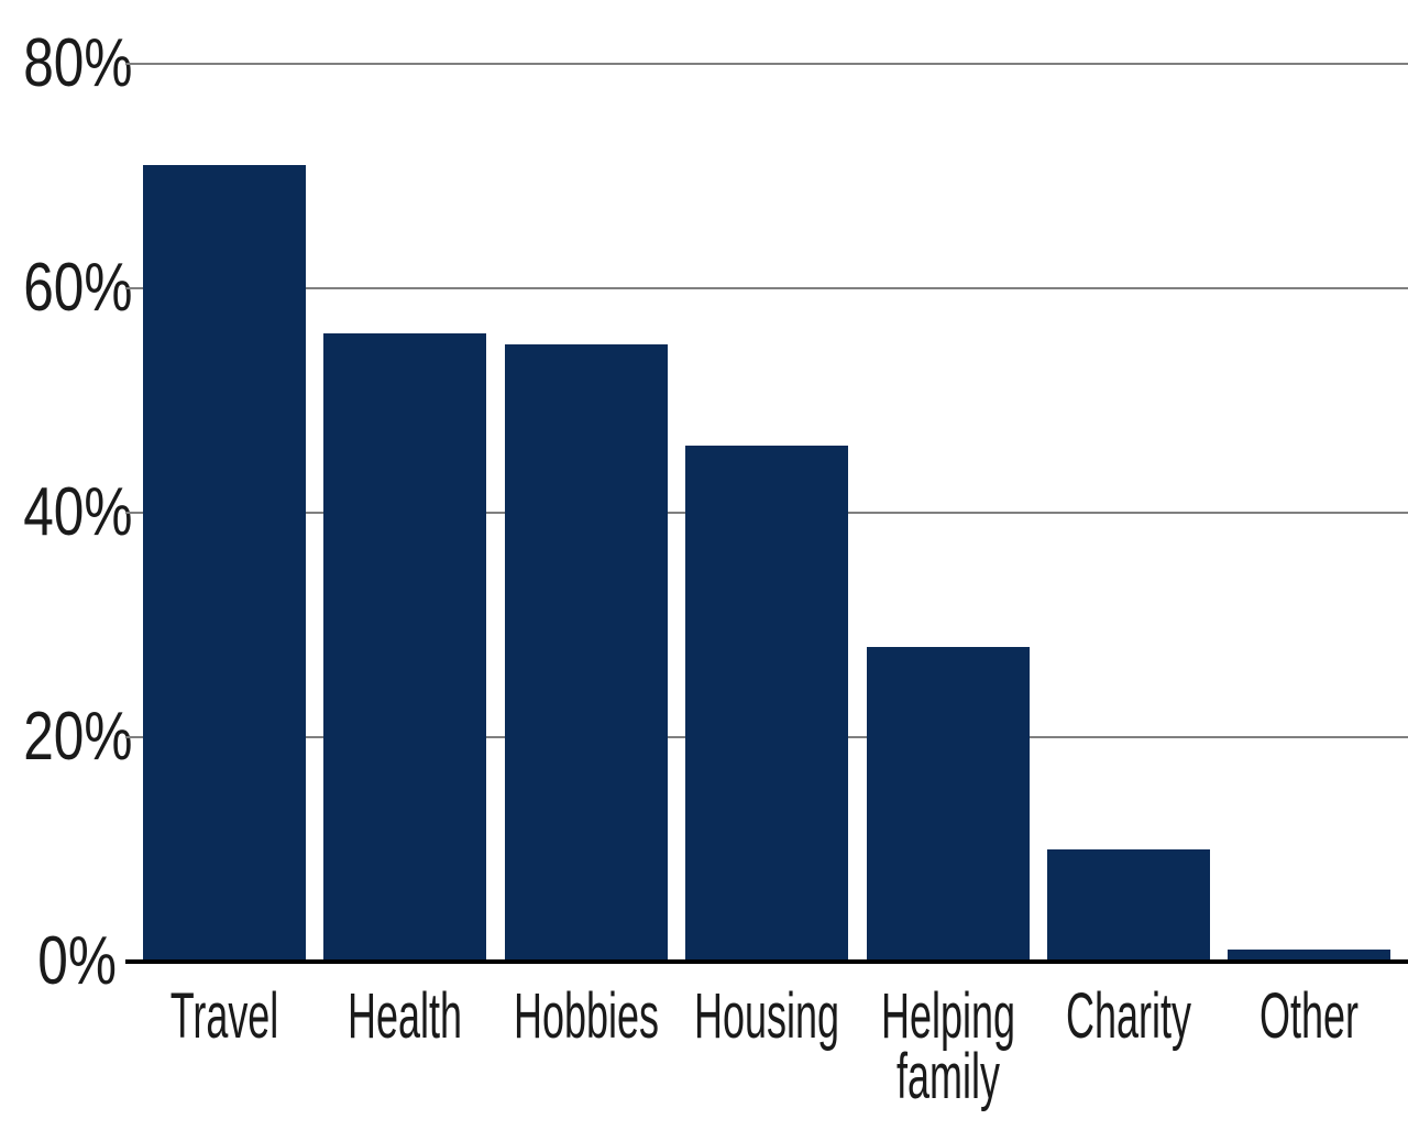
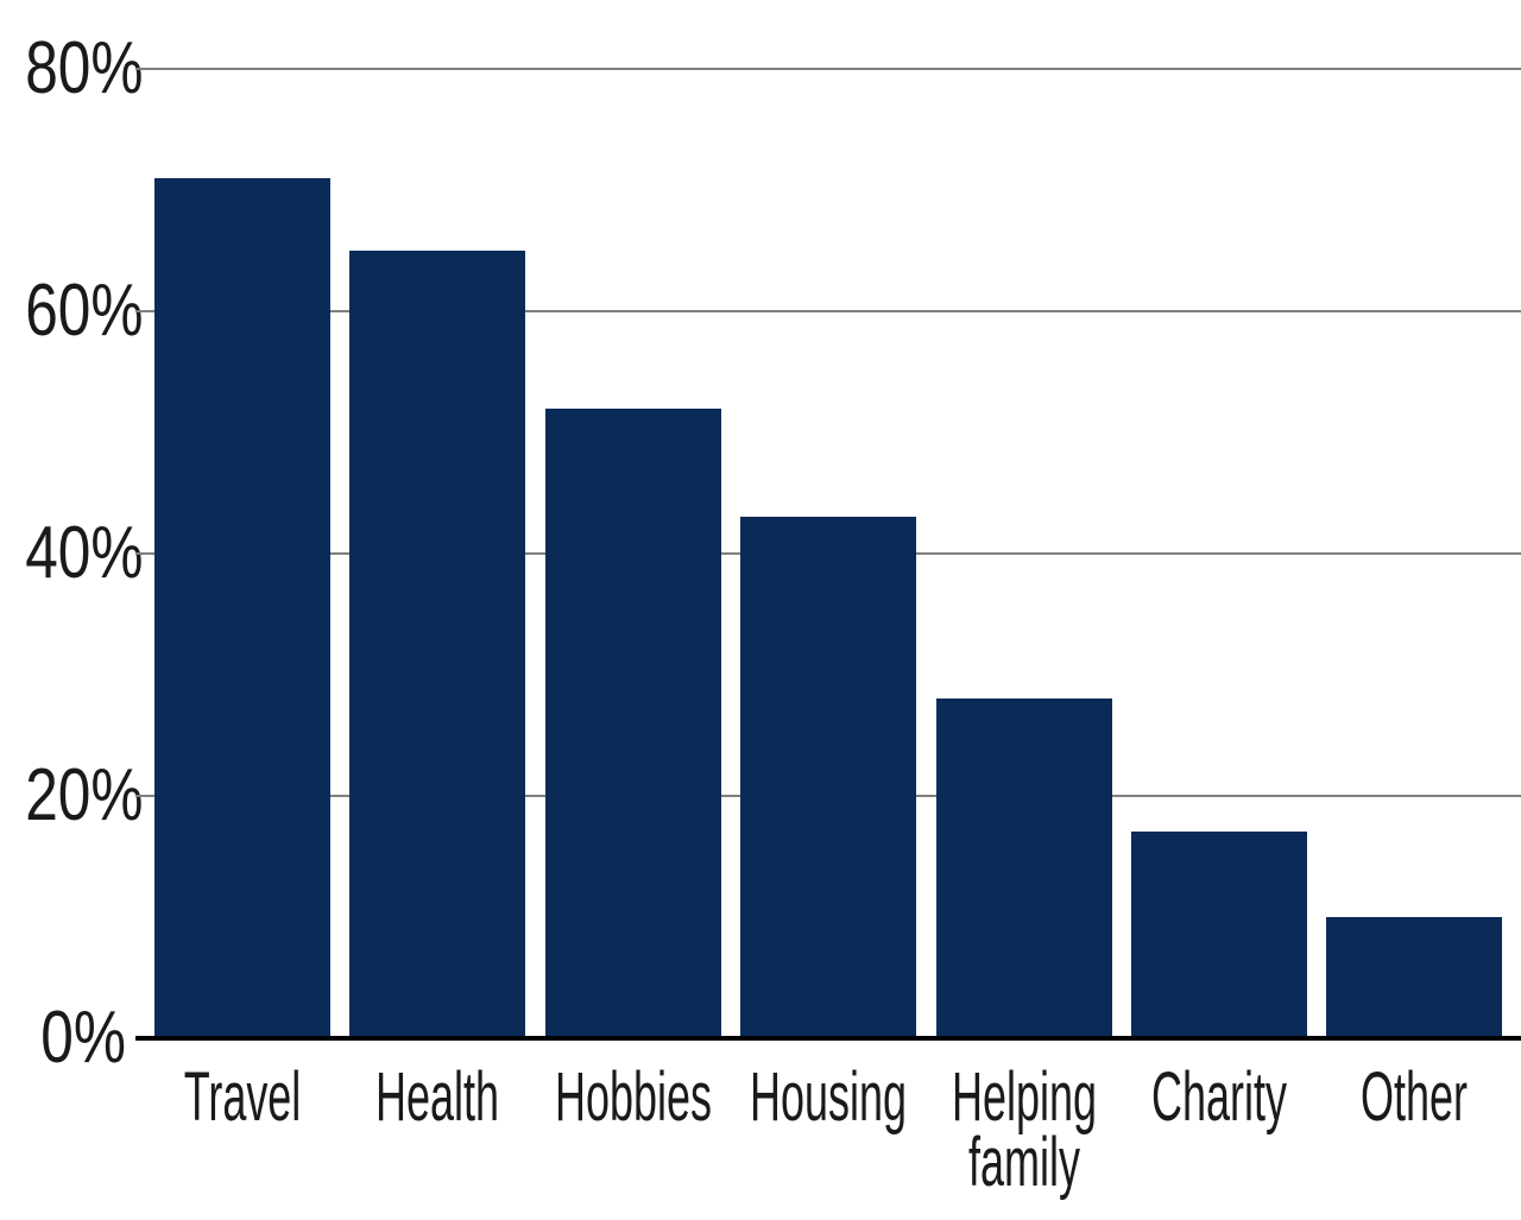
Health: 56% -> 65%
Hobbies: 55% -> 52%
Housing: 46% -> 43%
Charity: 10% -> 17%
Other: 1% -> 10%
